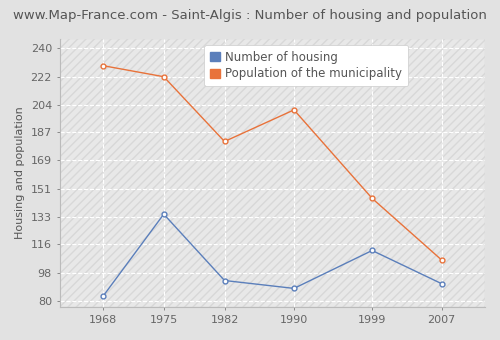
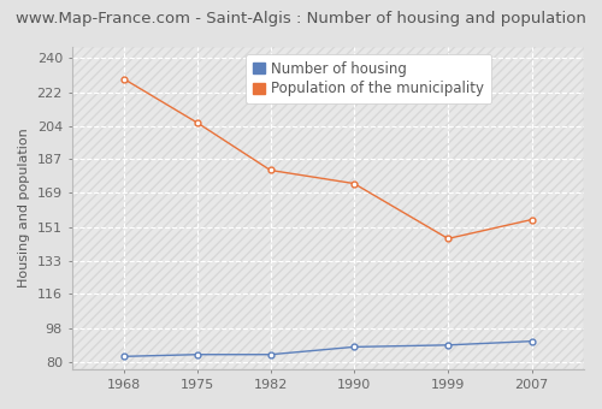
Number of housing/1975: 135 -> 84
Population of the municipality/1975: 222 -> 206
Number of housing/1982: 93 -> 84
Population of the municipality/1990: 201 -> 174
Number of housing/1999: 112 -> 89
Population of the municipality/2007: 106 -> 155
